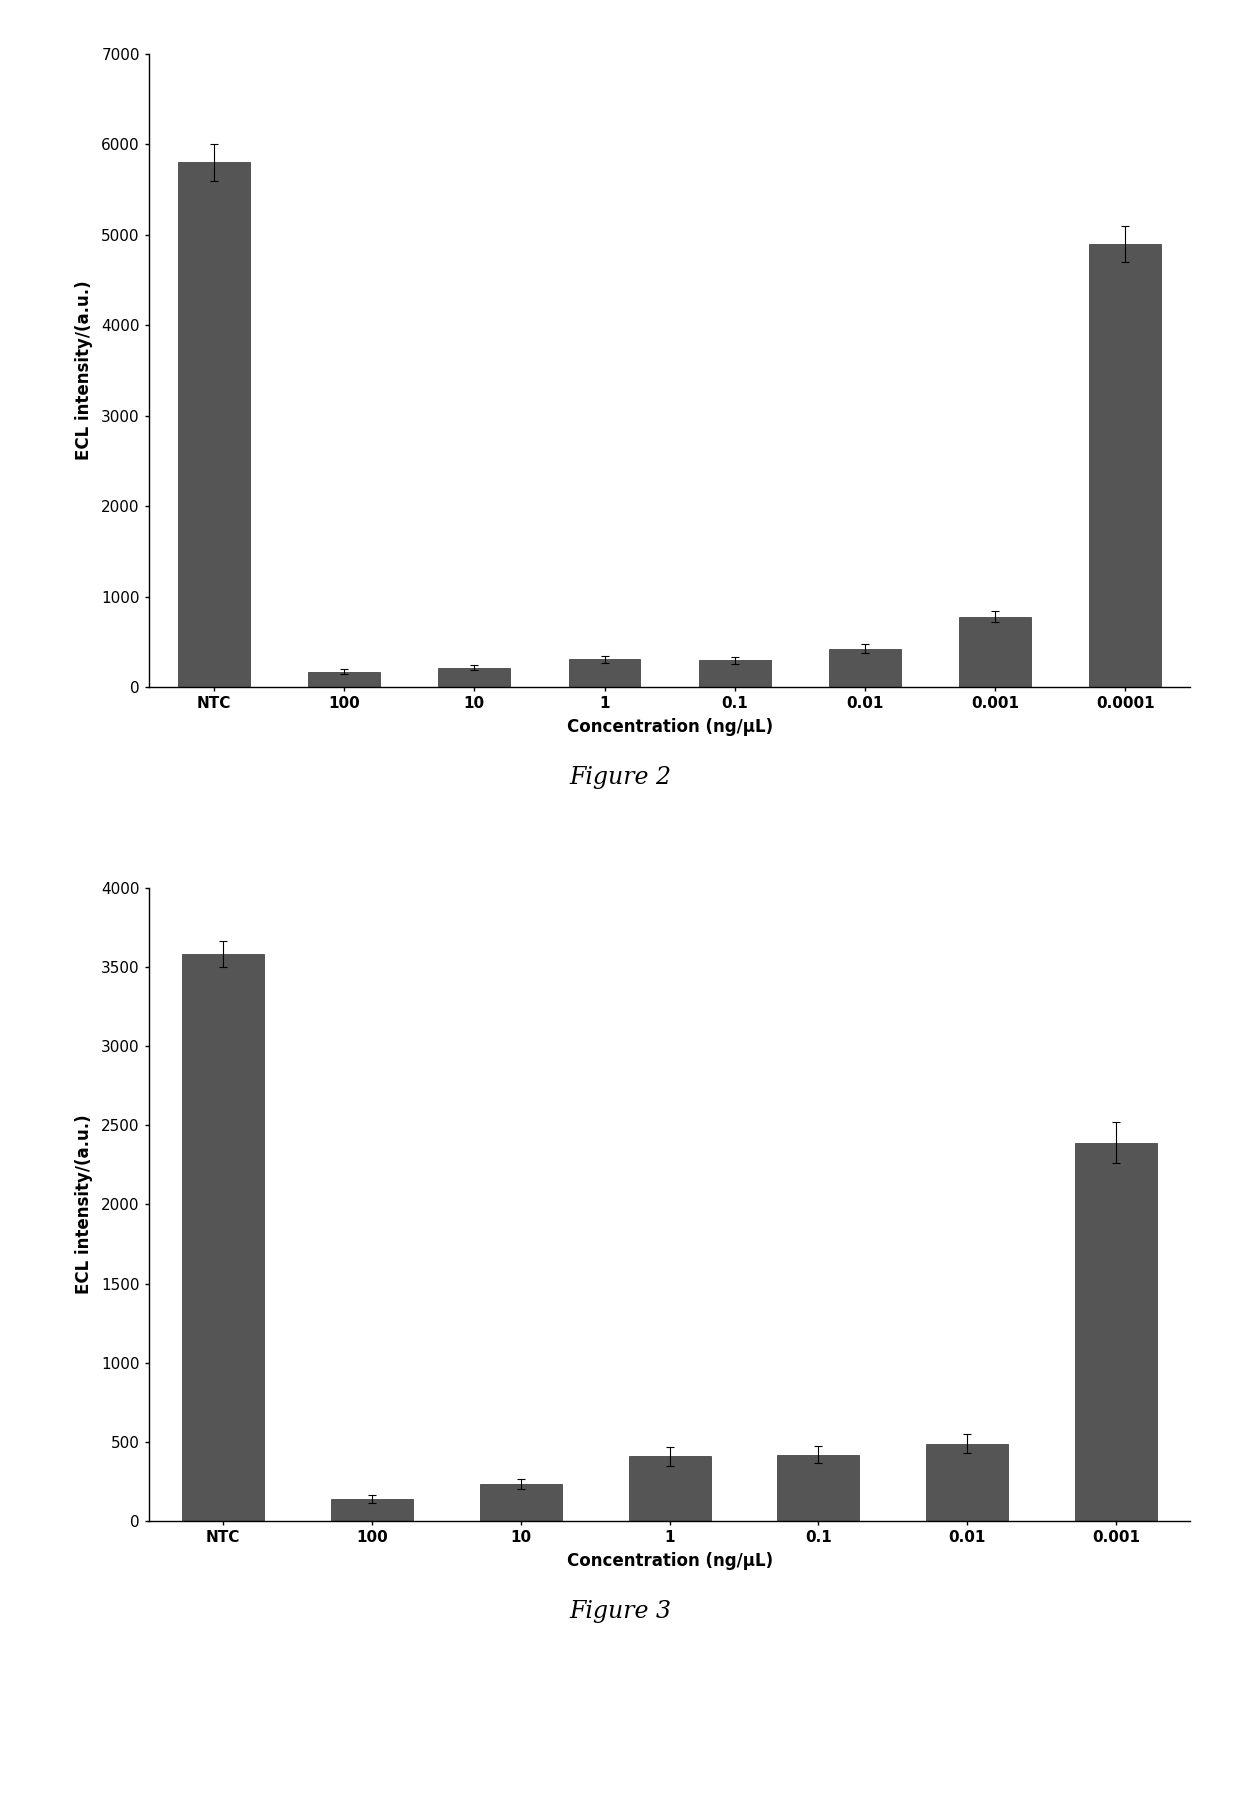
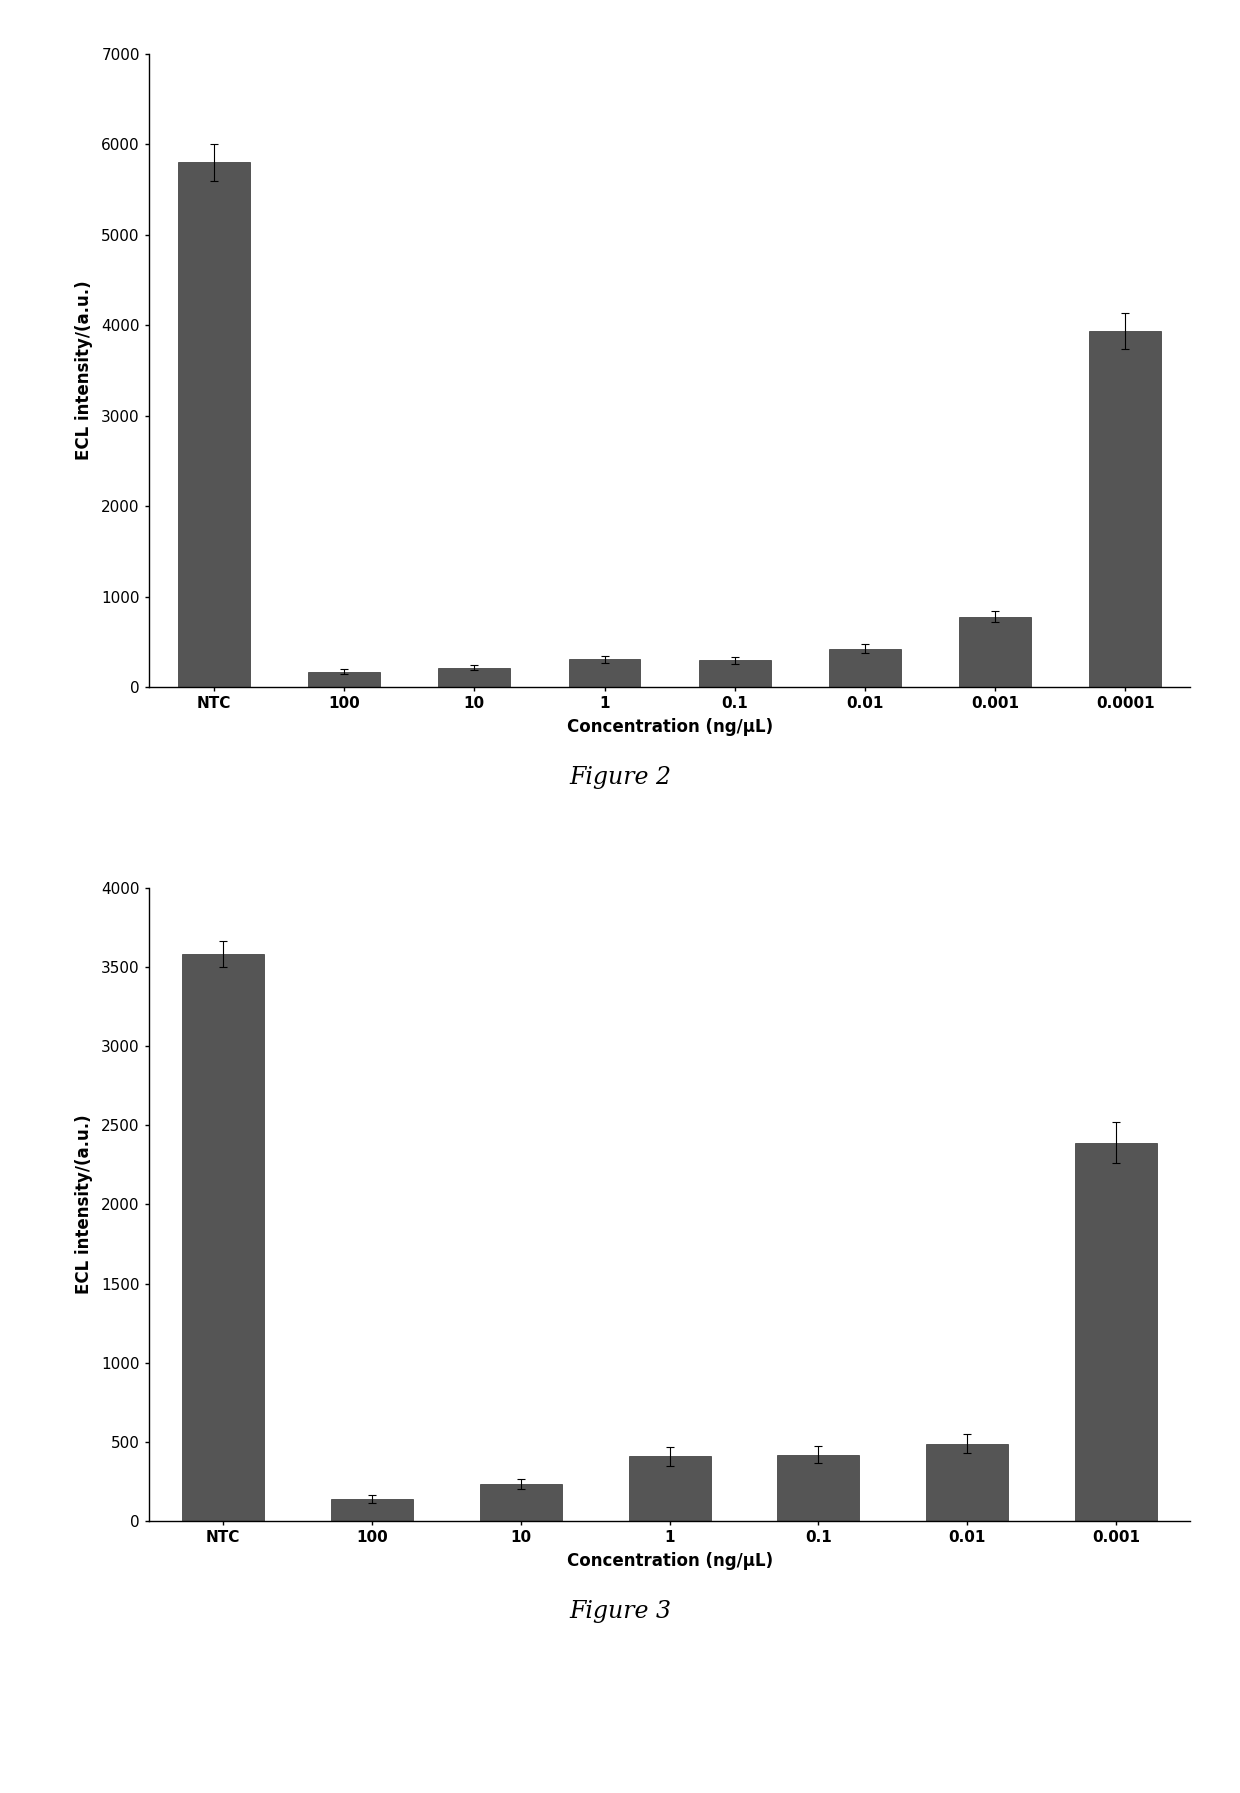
0.0001: 4900 -> 3940
